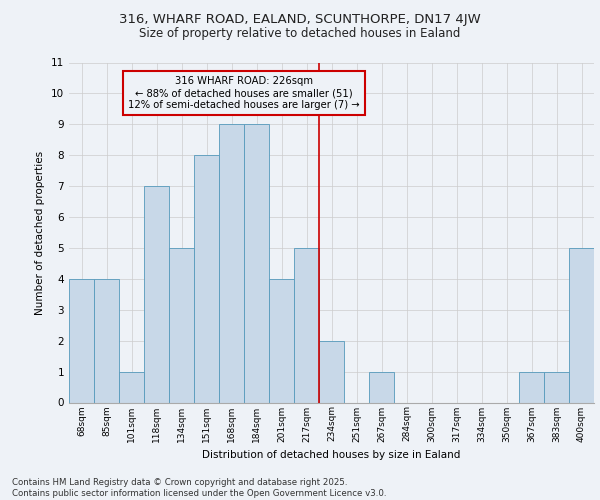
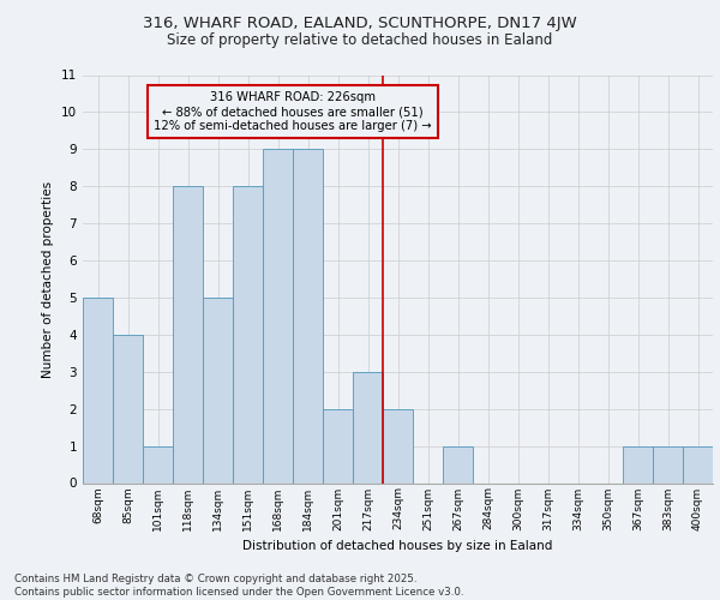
68sqm: 4 -> 5
118sqm: 7 -> 8
201sqm: 4 -> 2
217sqm: 5 -> 3
400sqm: 5 -> 1
